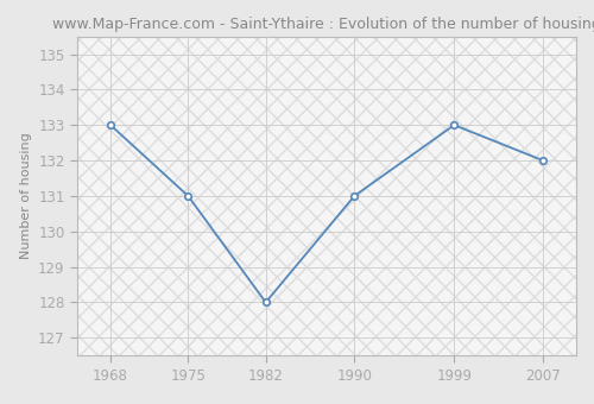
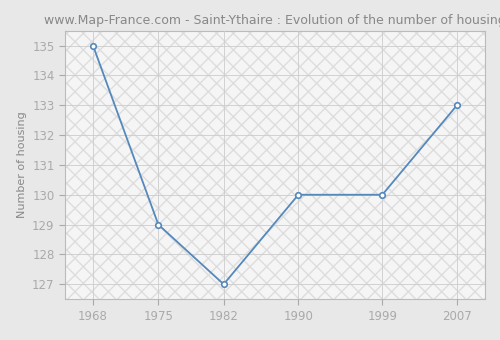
1968: 133 -> 135
1975: 131 -> 129
1982: 128 -> 127
1990: 131 -> 130
1999: 133 -> 130
2007: 132 -> 133
